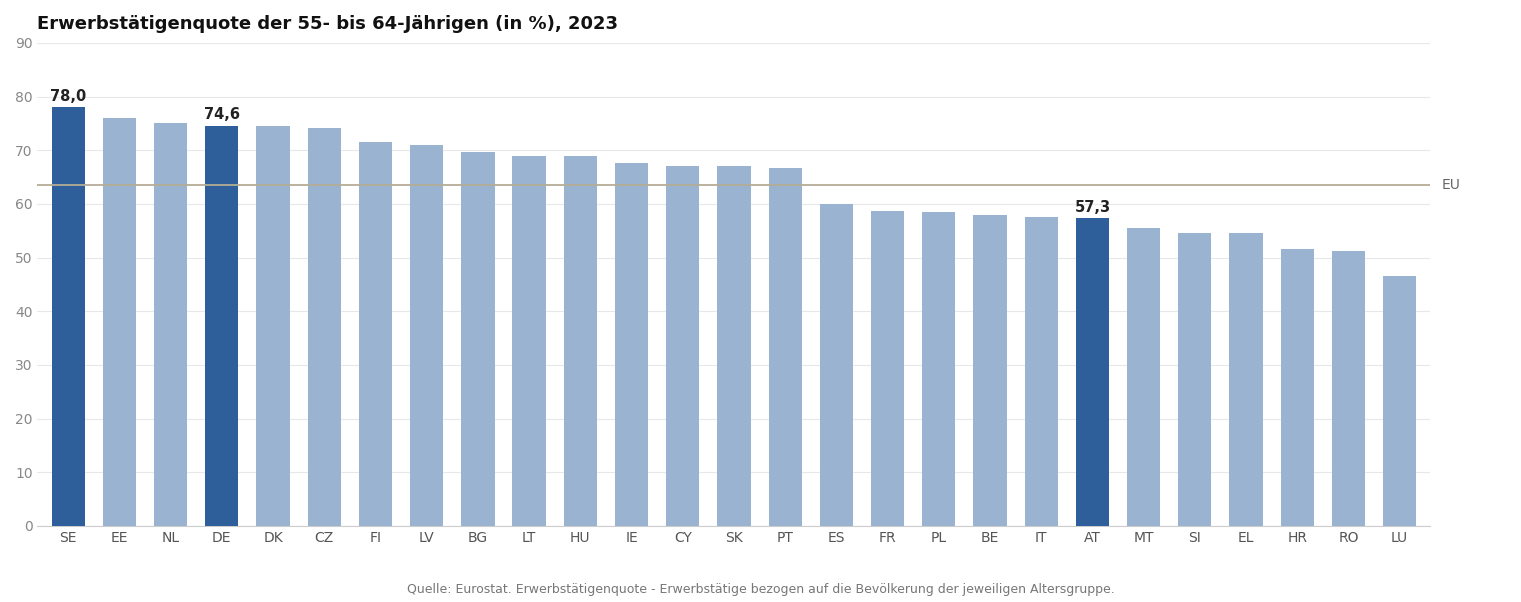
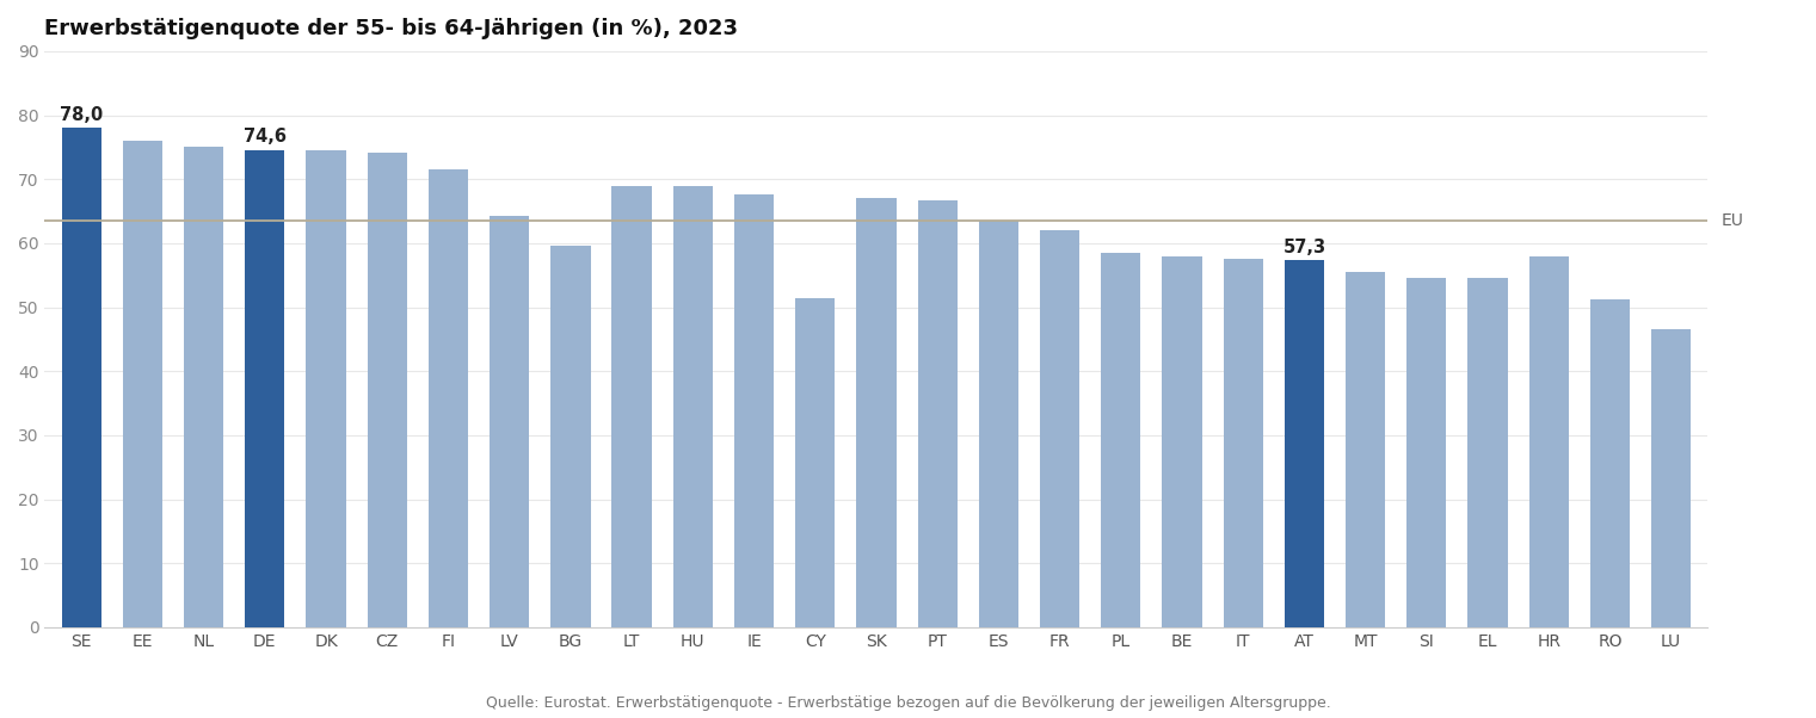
LV: 71.0 -> 64.2
BG: 69.6 -> 59.6
CY: 67.0 -> 51.4
ES: 60.0 -> 63.6
FR: 58.6 -> 62.0
HR: 51.6 -> 58.0
